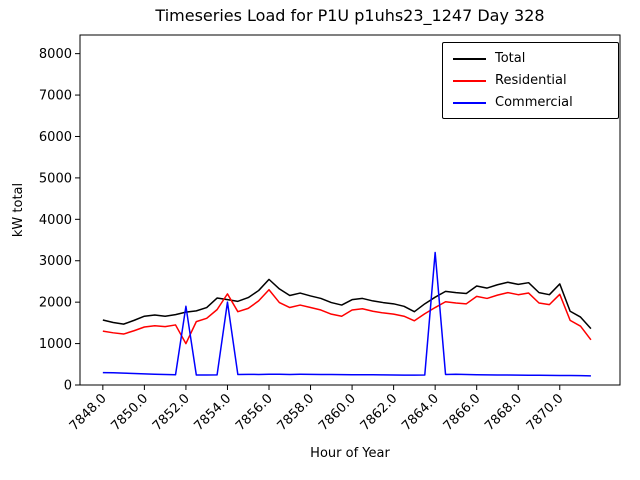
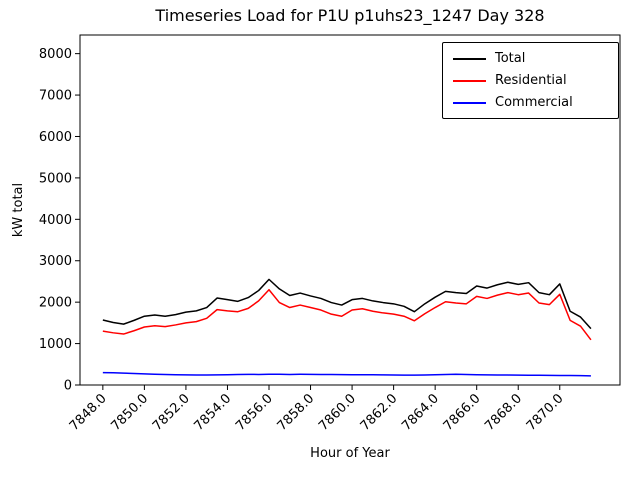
Residential/7852.0: 1000 -> 1500
Commercial/7852.0: 1900 -> 200
Residential/7854.0: 2200 -> 1800
Commercial/7854.0: 2000 -> 200
Commercial/7864.0: 3200 -> 200
